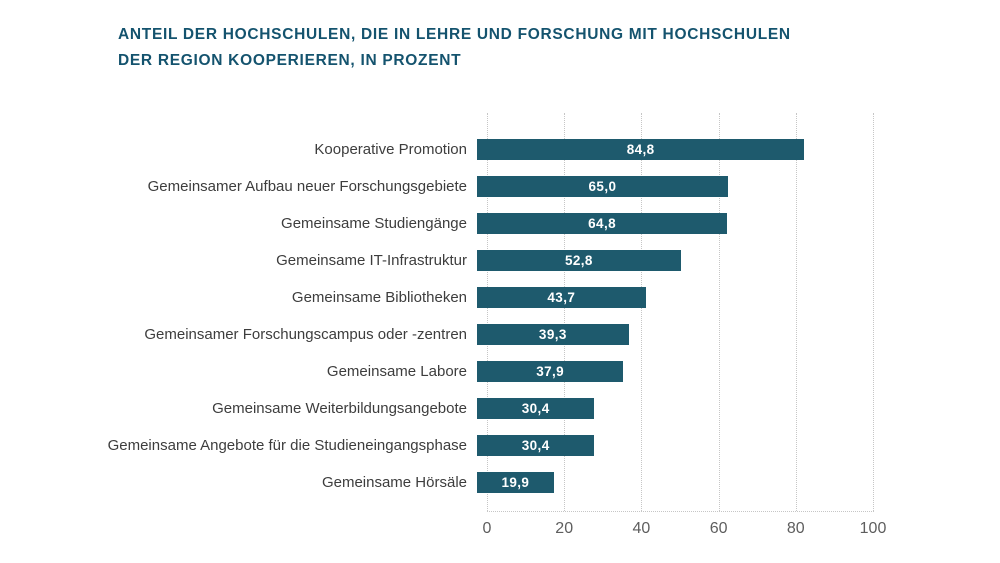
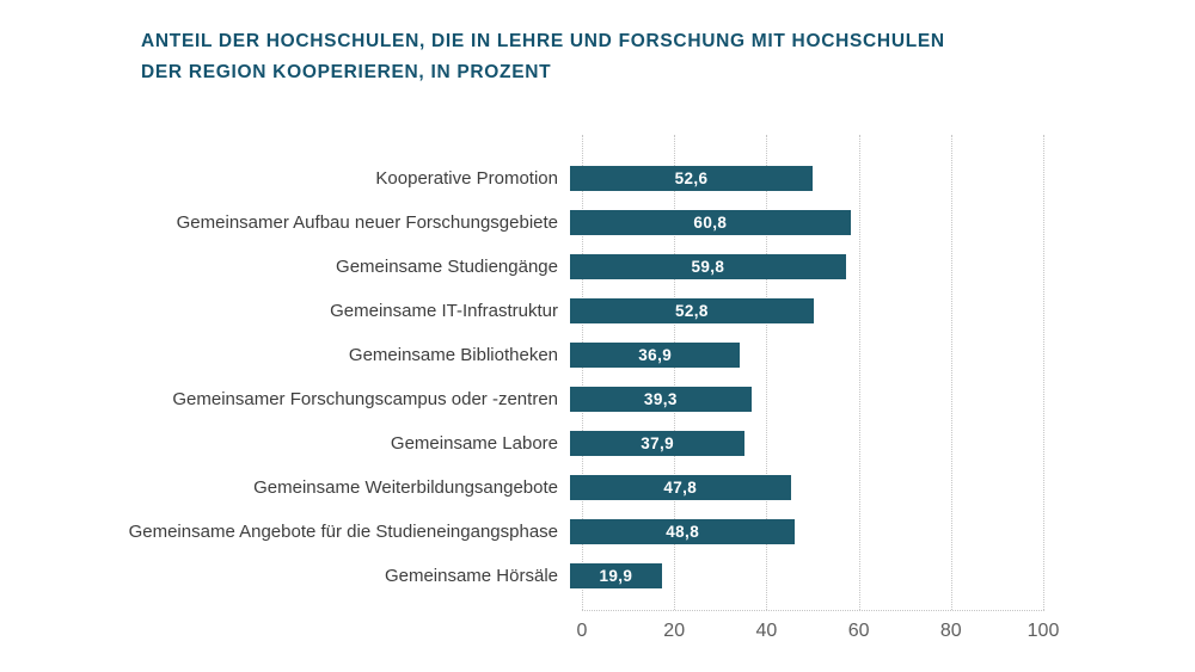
Kooperative Promotion: 84,8 -> 52,6
Gemeinsamer Aufbau neuer Forschungsgebiete: 65,0 -> 60,8
Gemeinsame Studiengänge: 64,8 -> 59,8
Gemeinsame Bibliotheken: 43,7 -> 36,9
Gemeinsame Weiterbildungsangebote: 30,4 -> 47,8
Gemeinsame Angebote für die Studieneingangsphase: 30,4 -> 48,8
